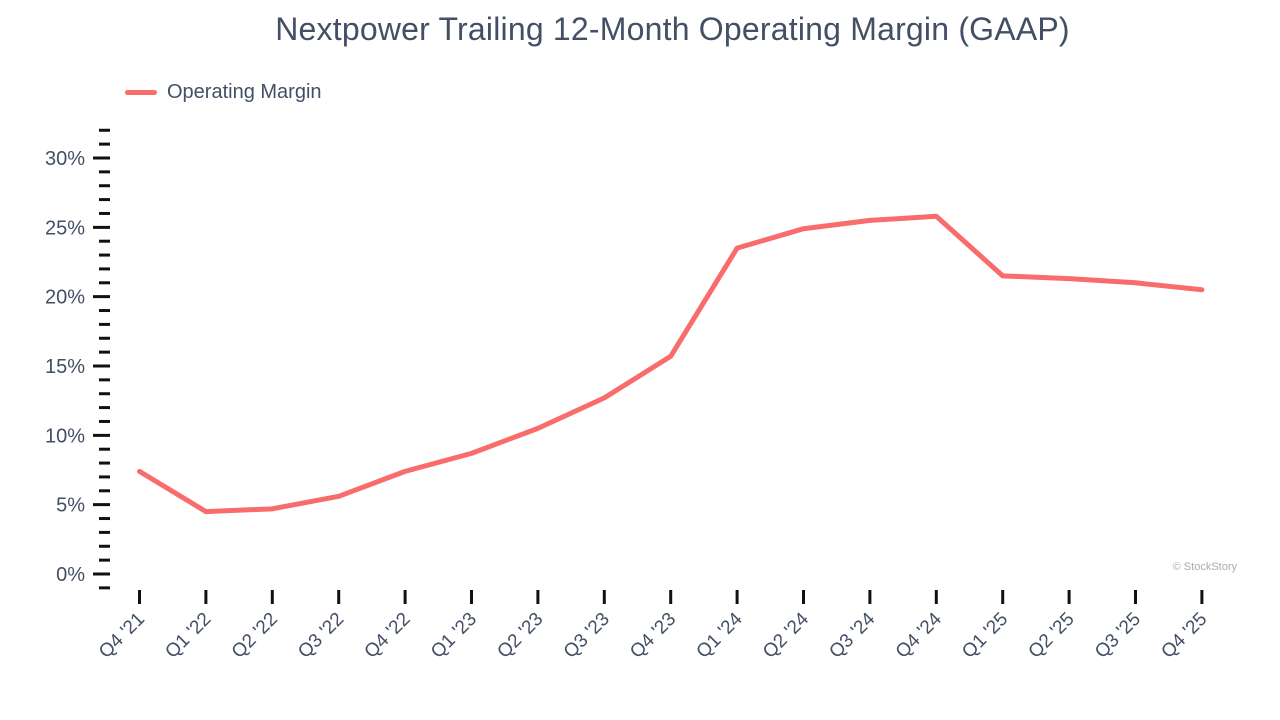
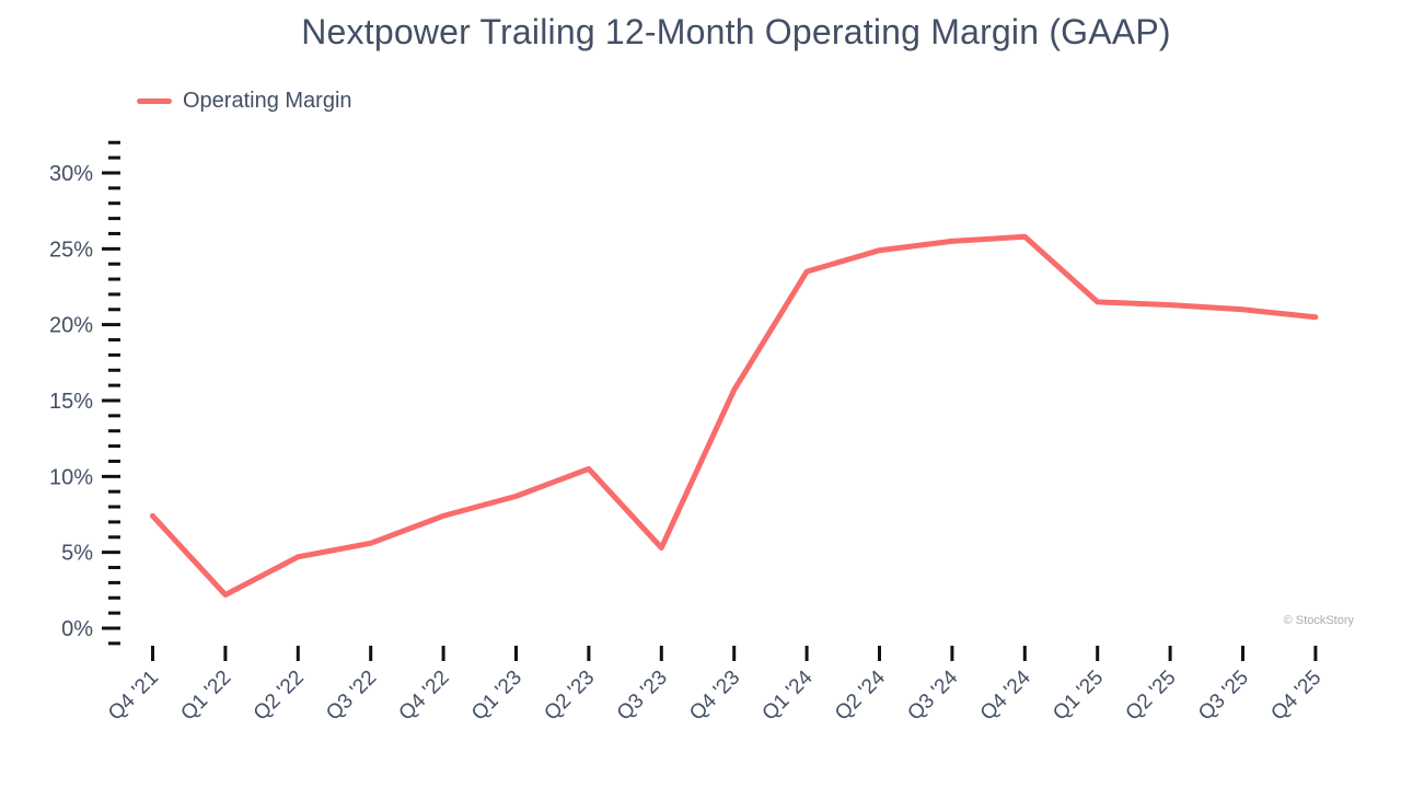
Q1 '22: 4.5% -> 2.2%
Q3 '23: 12.7% -> 5.3%
